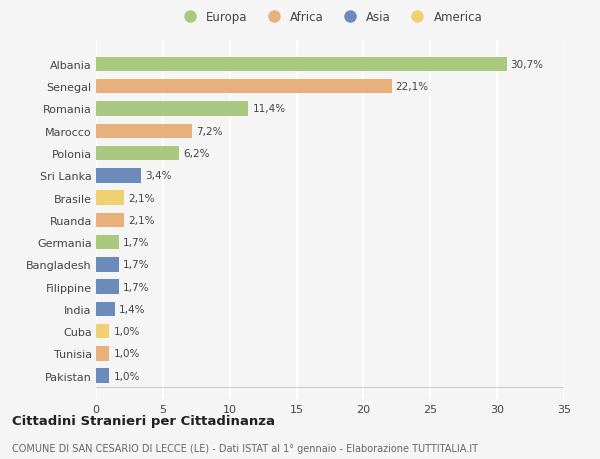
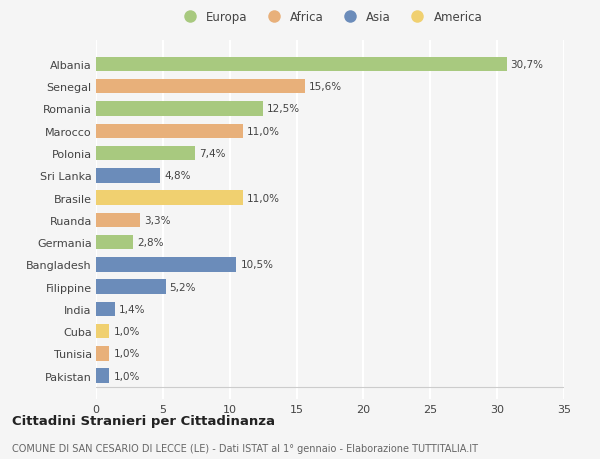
Senegal: 22,1% -> 15,6%
Romania: 11,4% -> 12,5%
Marocco: 7,2% -> 11,0%
Polonia: 6,2% -> 7,4%
Sri Lanka: 3,4% -> 4,8%
Brasile: 2,1% -> 11,0%
Ruanda: 2,1% -> 3,3%
Germania: 1,7% -> 2,8%
Bangladesh: 1,7% -> 10,5%
Filippine: 1,7% -> 5,2%
